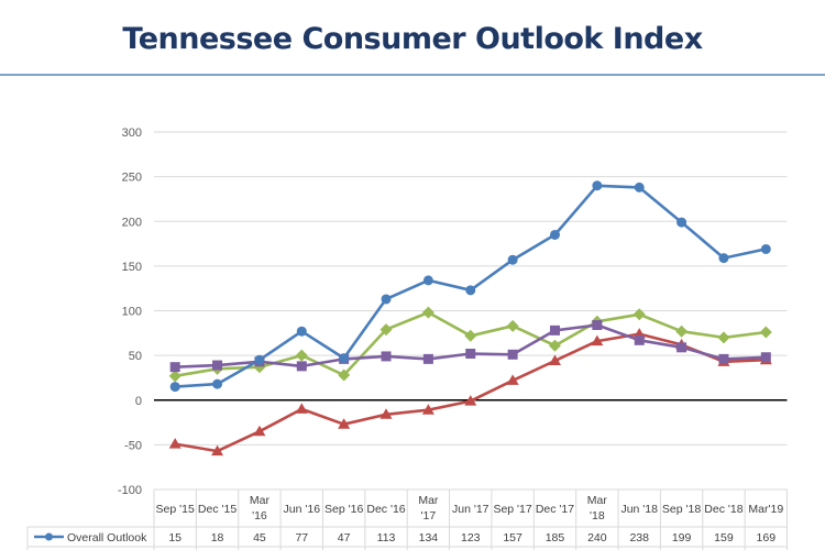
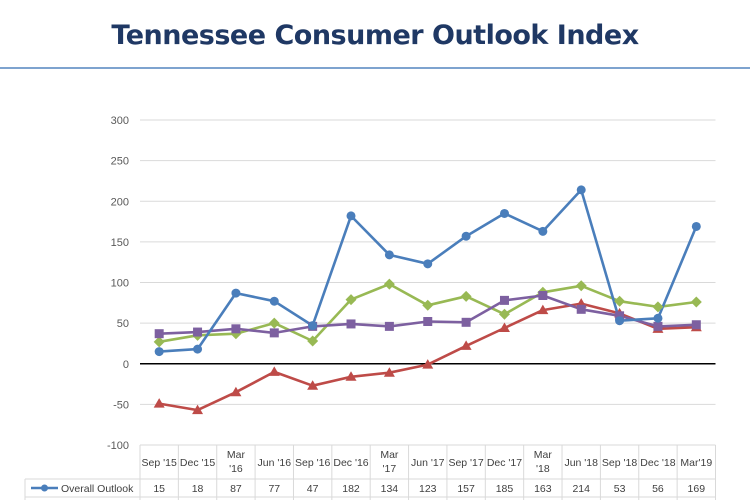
Overall Outlook/Mar '16: 45 -> 87
Overall Outlook/Dec '16: 113 -> 182
Overall Outlook/Mar '18: 240 -> 163
Overall Outlook/Jun '18: 238 -> 214
Overall Outlook/Sep '18: 199 -> 53
Overall Outlook/Dec '18: 159 -> 56
